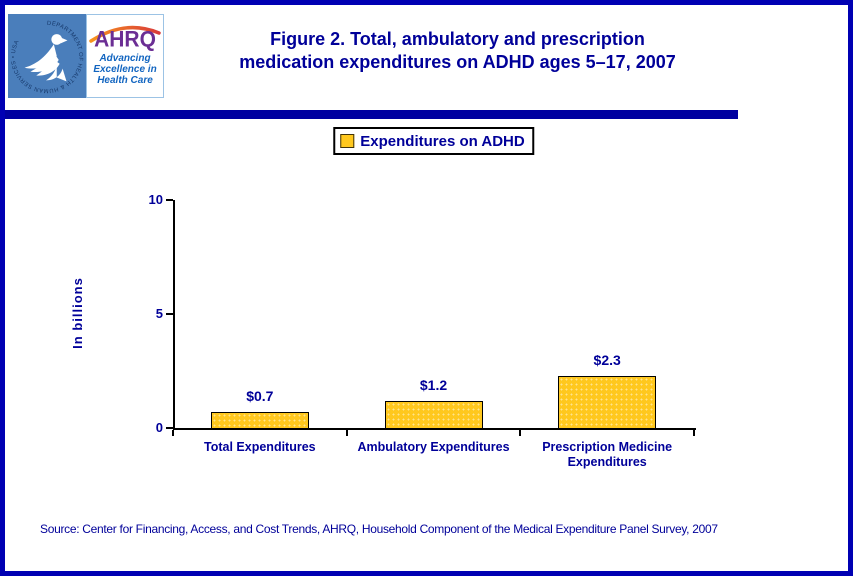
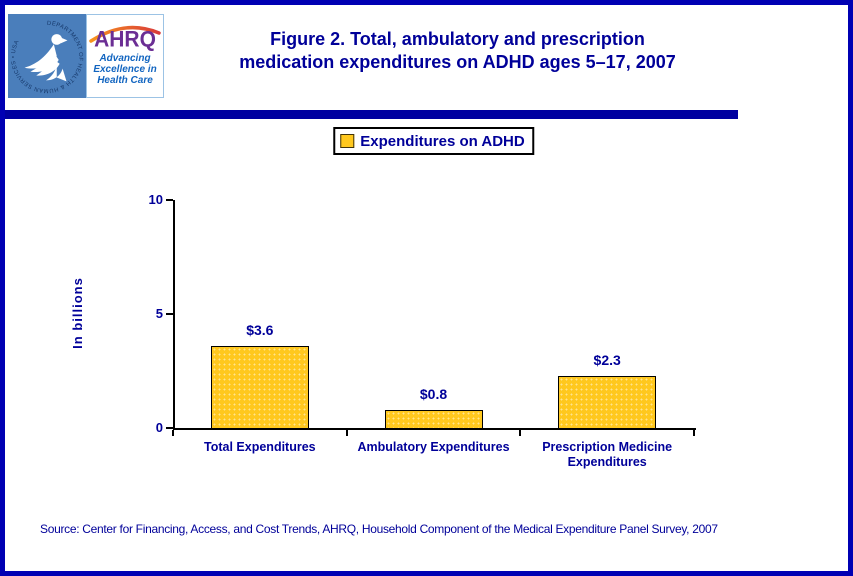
Total Expenditures: $0.7 -> $3.6
Ambulatory Expenditures: $1.2 -> $0.8
